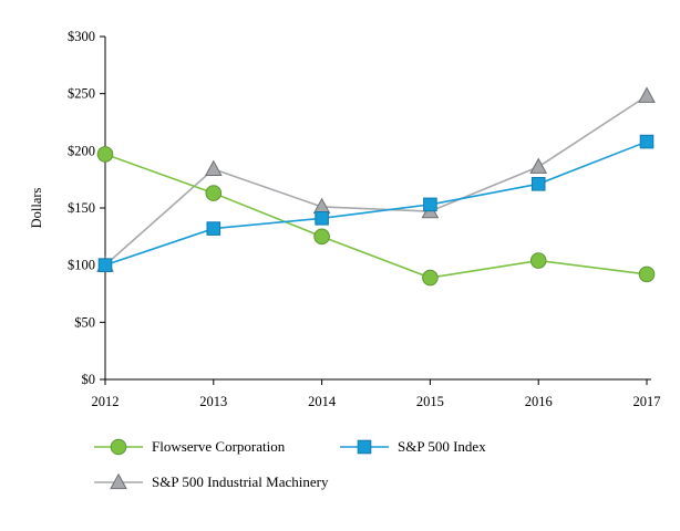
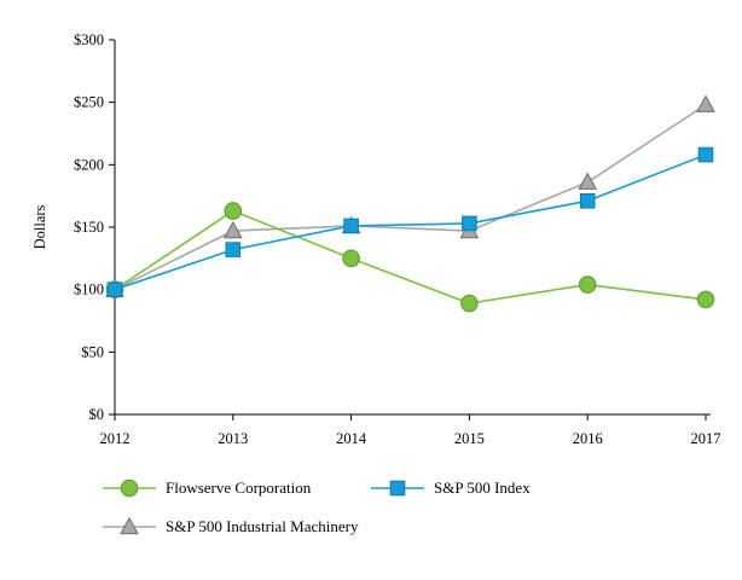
Flowserve Corporation/2012: $197 -> $100
S&P 500 Industrial Machinery/2013: $184 -> $147
S&P 500 Index/2014: $141 -> $151
